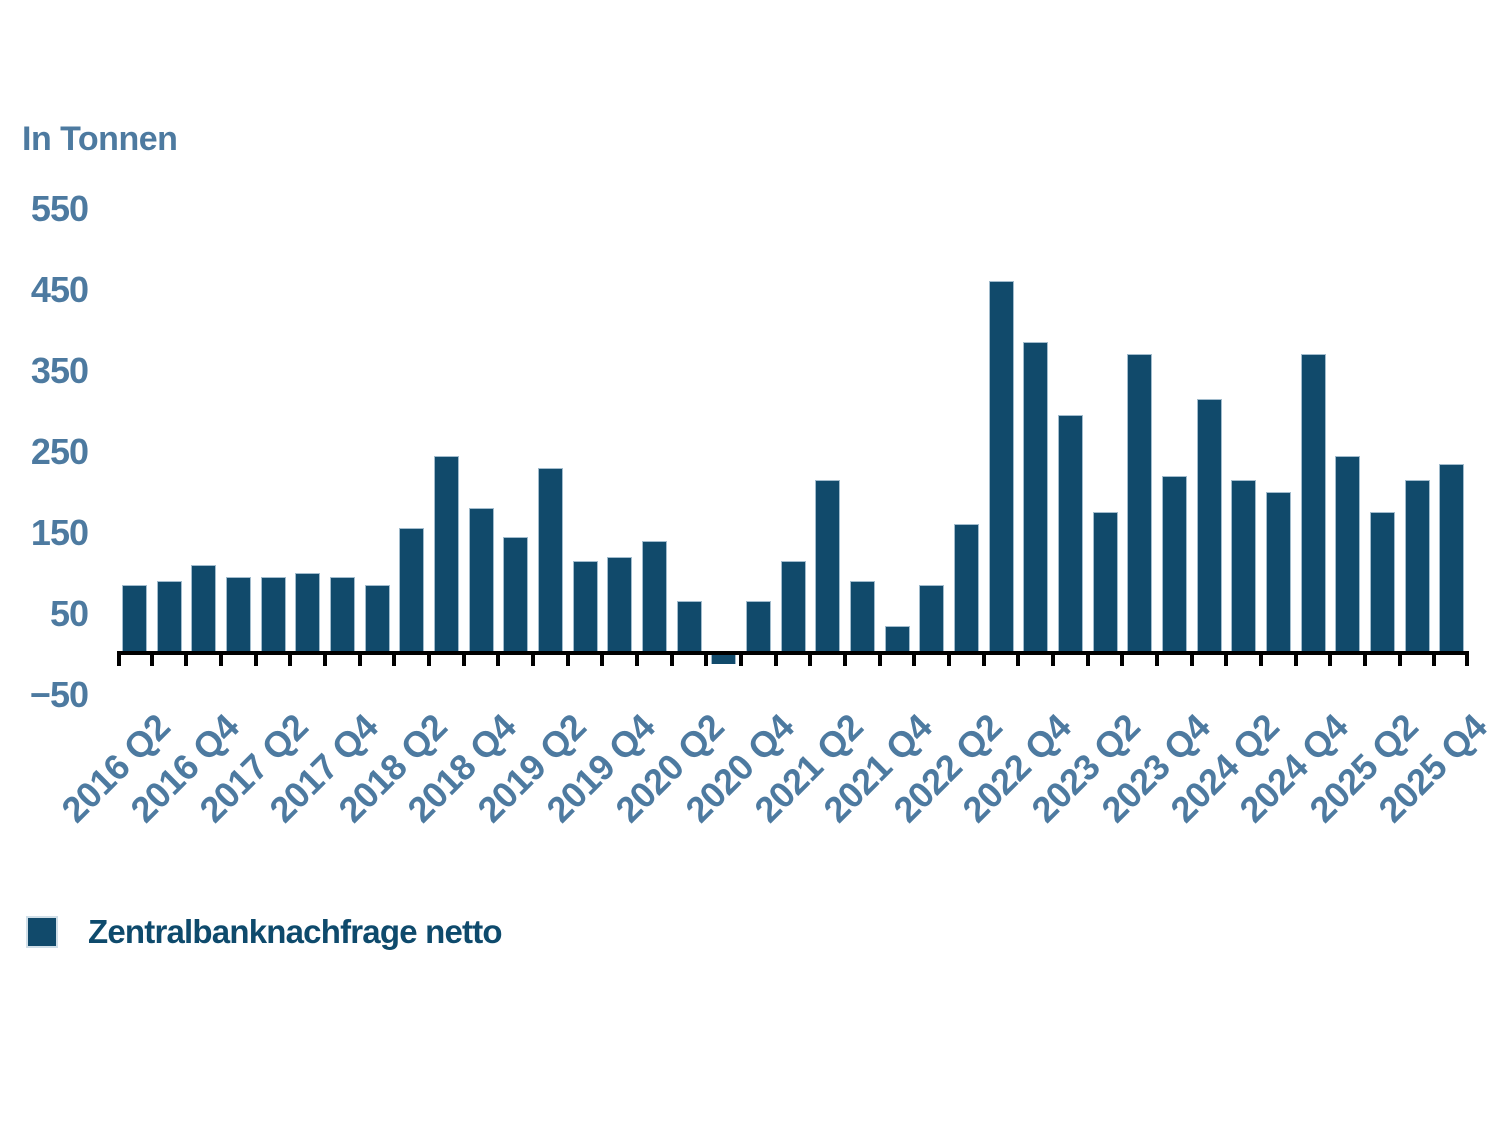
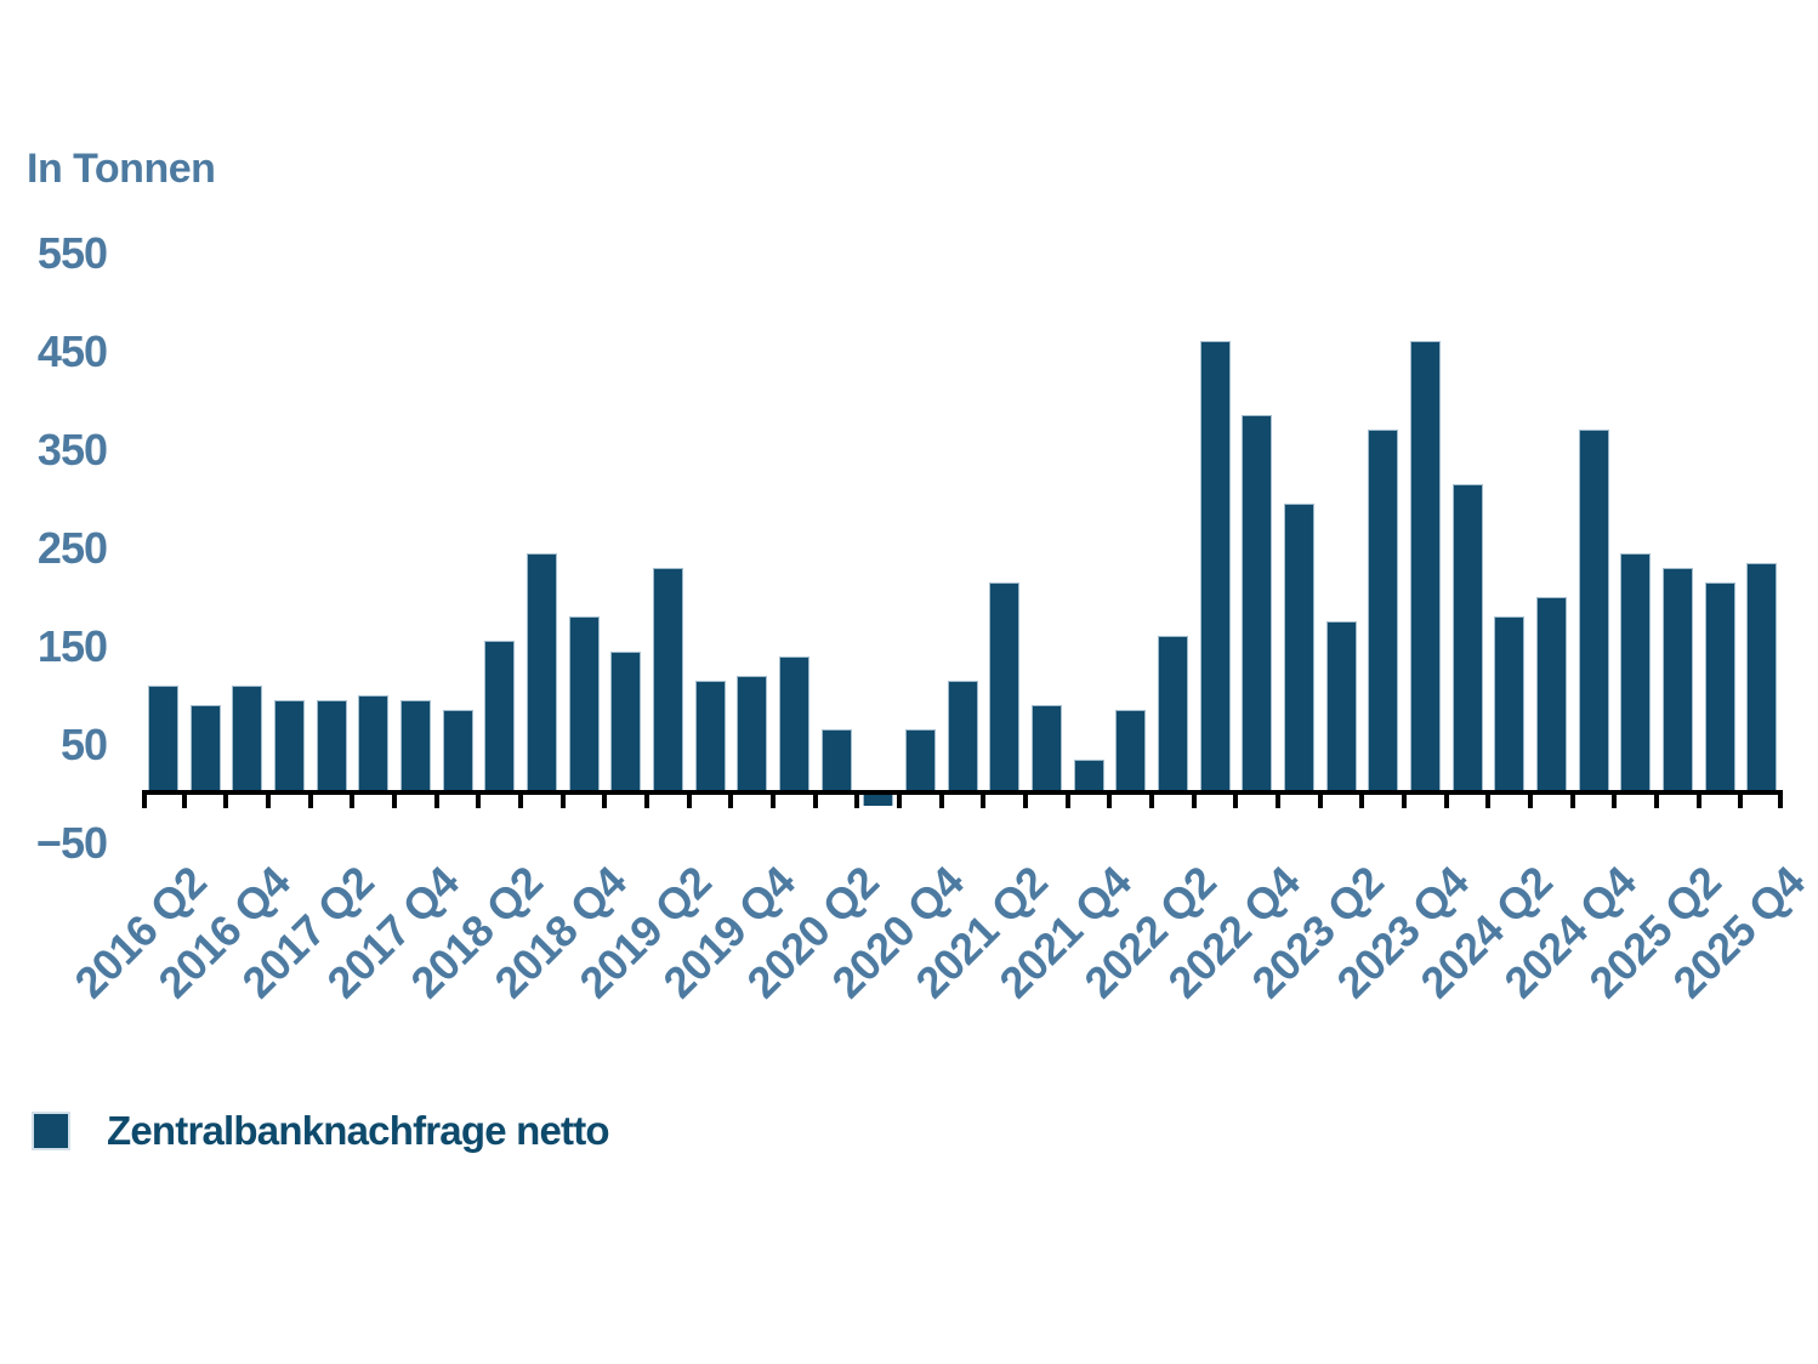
2016 Q2: 80 -> 110
2023 Q4: 220 -> 460
2024 Q2: 220 -> 180
2025 Q2: 180 -> 230
